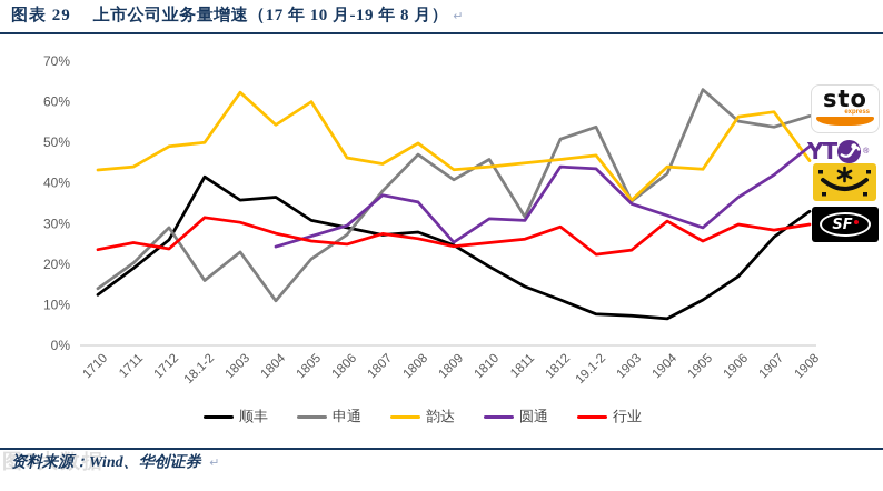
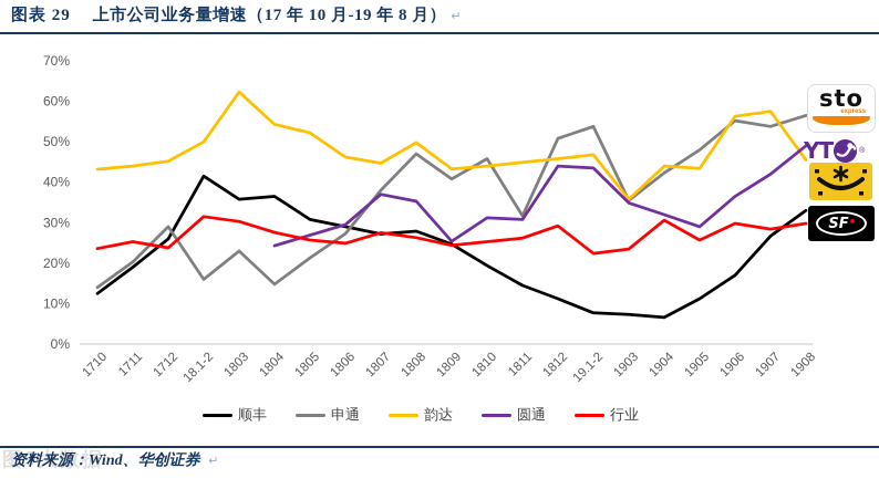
韵达/1712: 49% -> 45%
申通/1804: 11% -> 15%
韵达/1805: 60% -> 52%
申通/1905: 63% -> 48%
